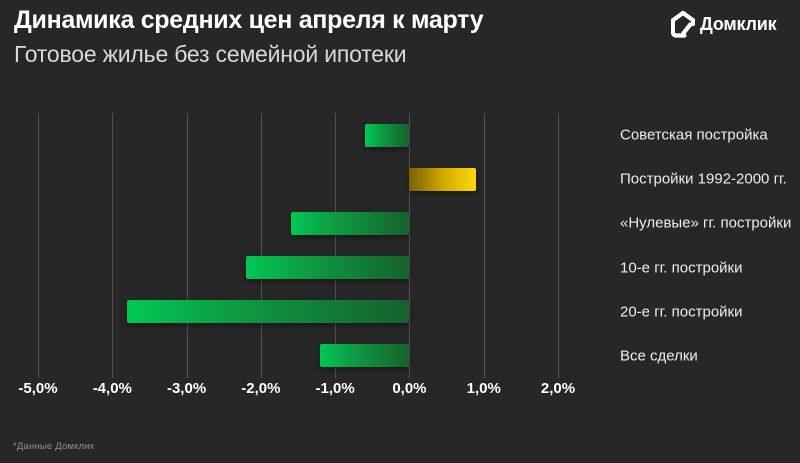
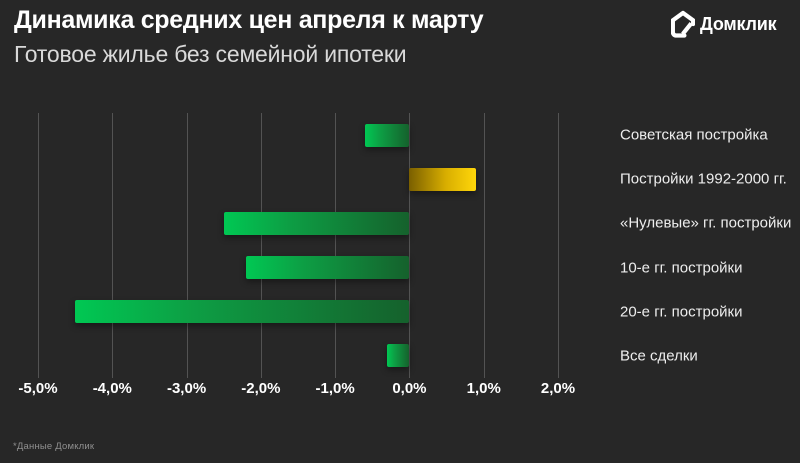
«Нулевые» гг. постройки: -1,6% -> -2,5%
20-е гг. постройки: -3,8% -> -4,5%
Все сделки: -1,2% -> -0,3%
